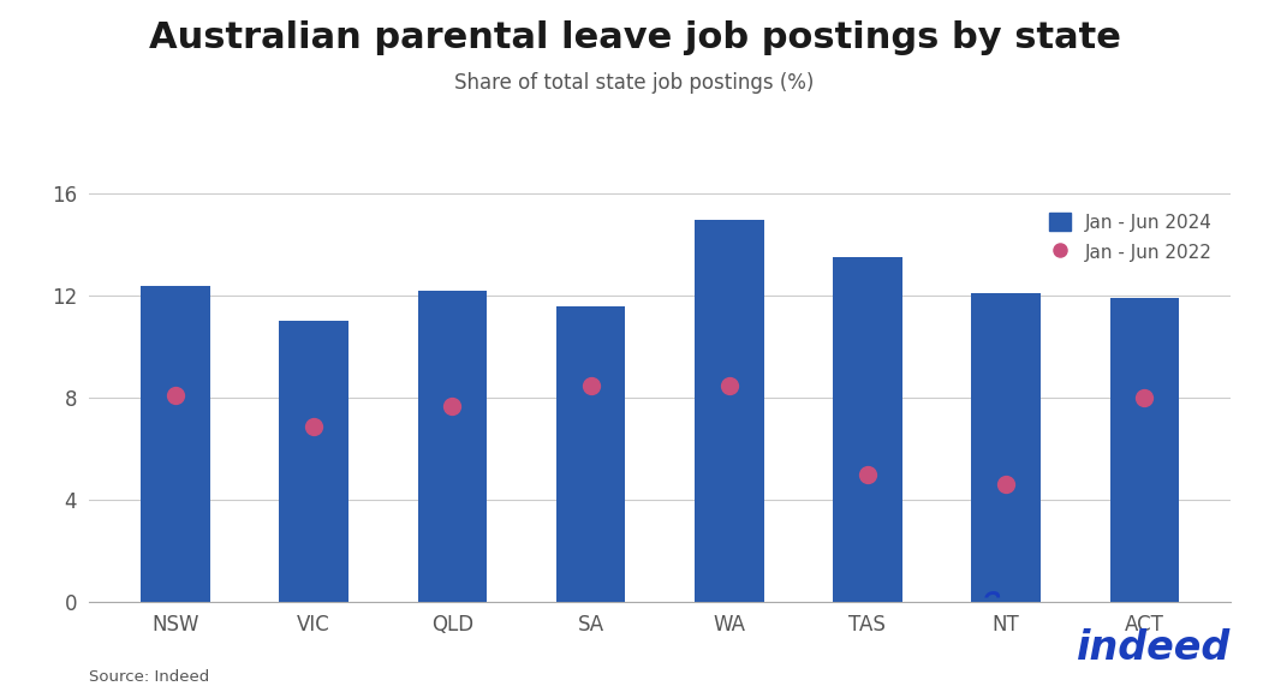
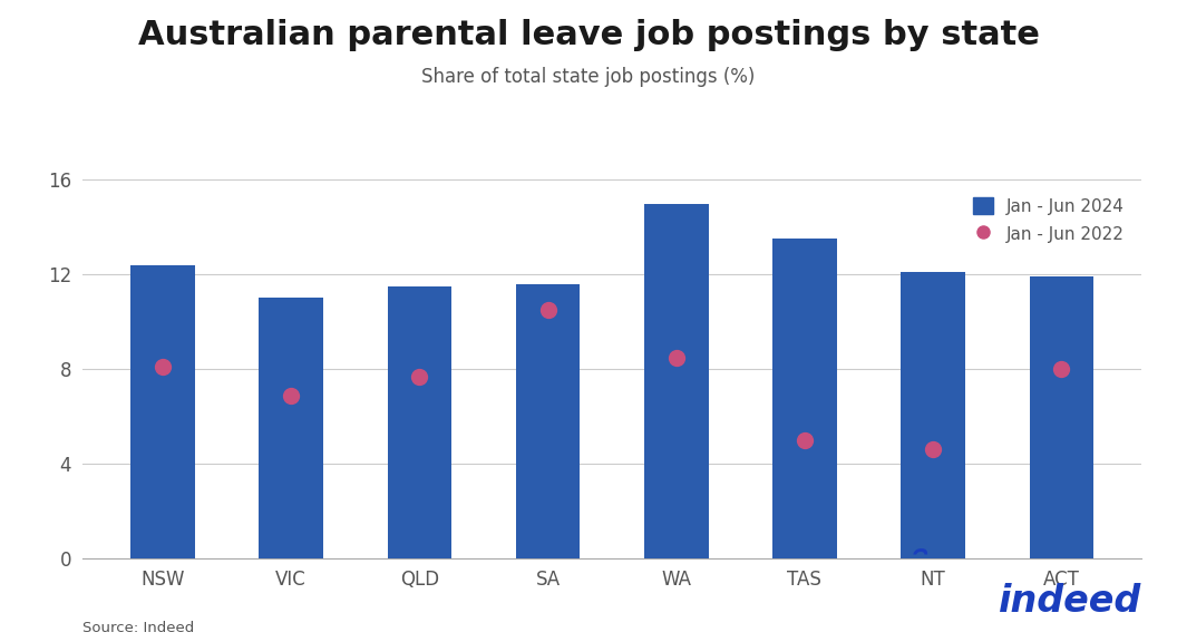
Jan - Jun 2024/QLD: 12.2 -> 11.5
Jan - Jun 2022/SA: 8.5 -> 10.5
